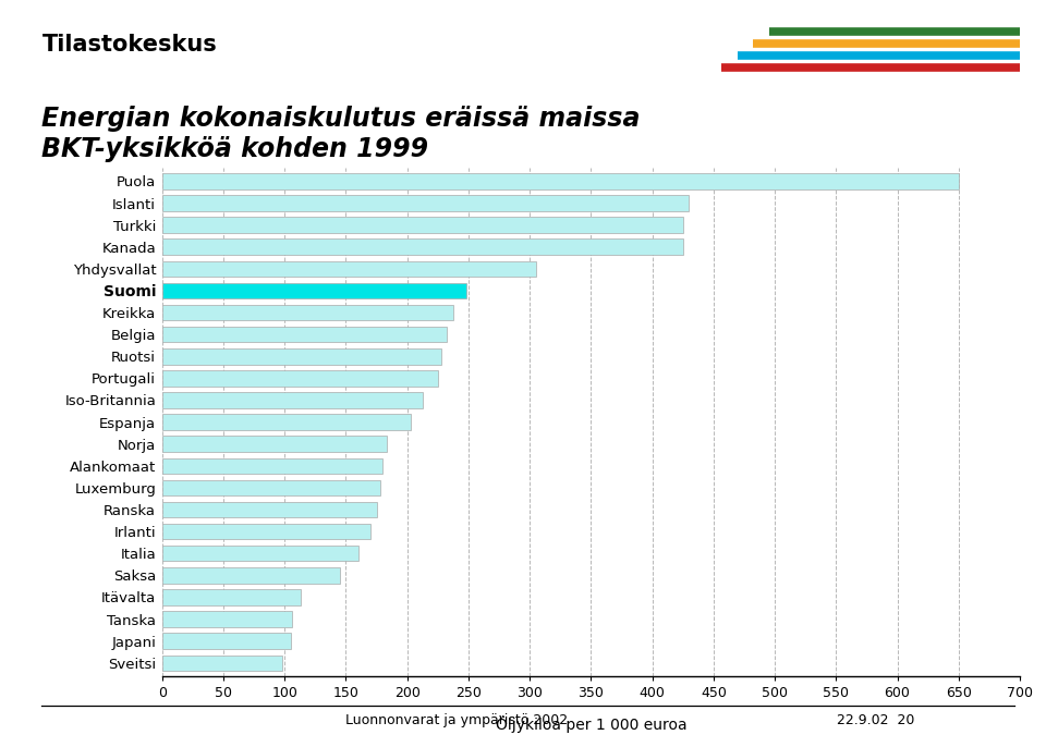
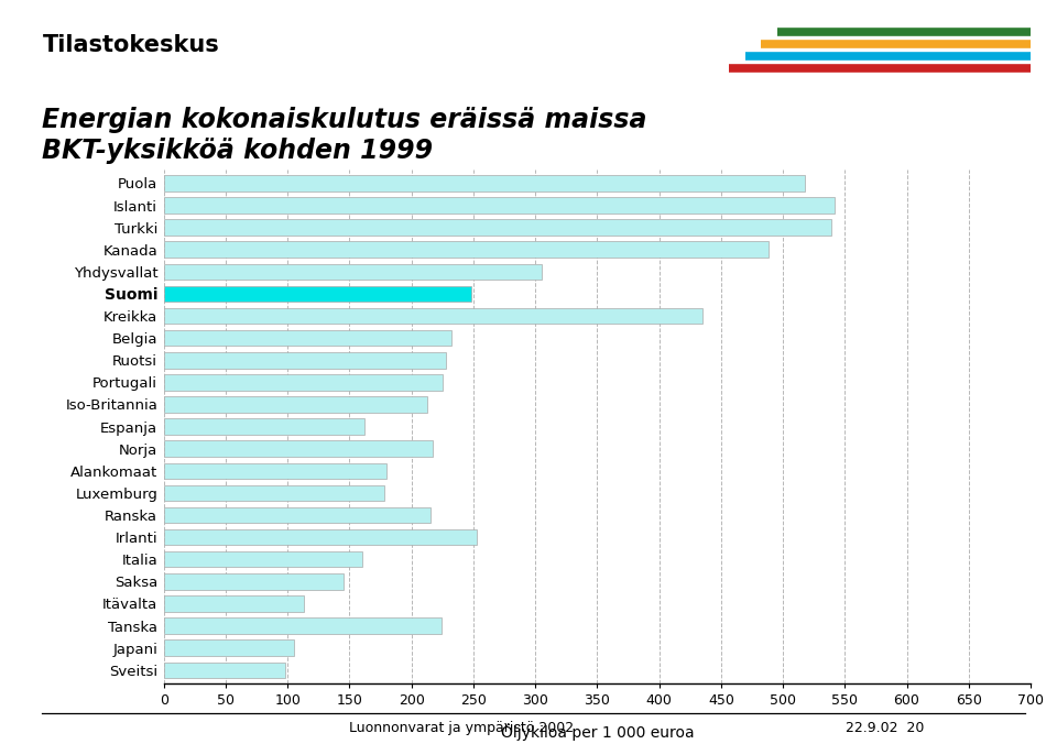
Puola: 650 -> 518
Islanti: 430 -> 542
Turkki: 425 -> 539
Kanada: 425 -> 488
Kreikka: 238 -> 435
Espanja: 203 -> 162
Norja: 183 -> 217
Ranska: 175 -> 215
Irlanti: 170 -> 253
Tanska: 106 -> 224
